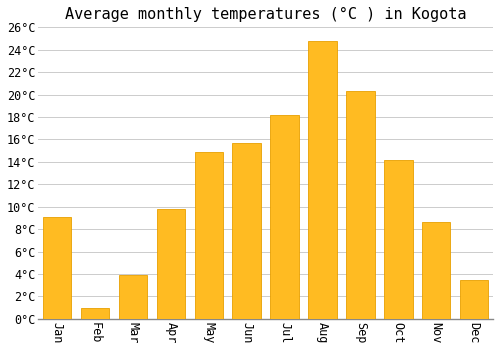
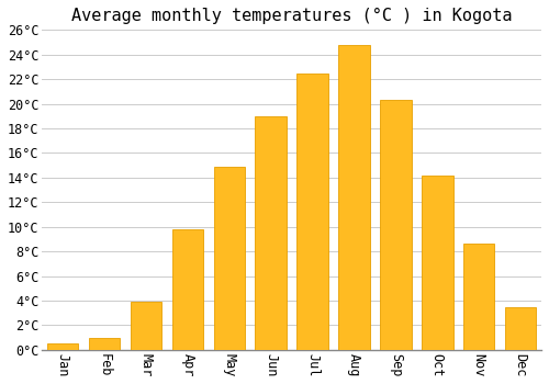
Jan: 9.1°C -> 0.5°C
Jun: 15.7°C -> 19.0°C
Jul: 18.2°C -> 22.5°C
